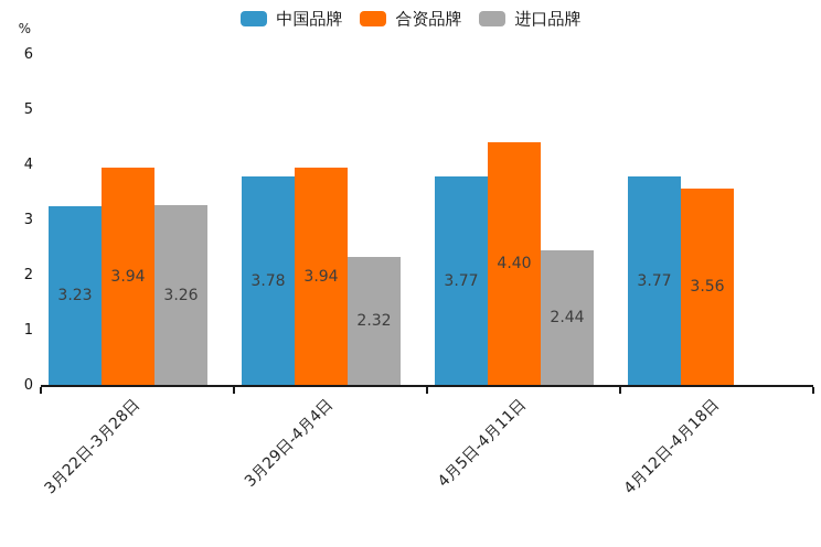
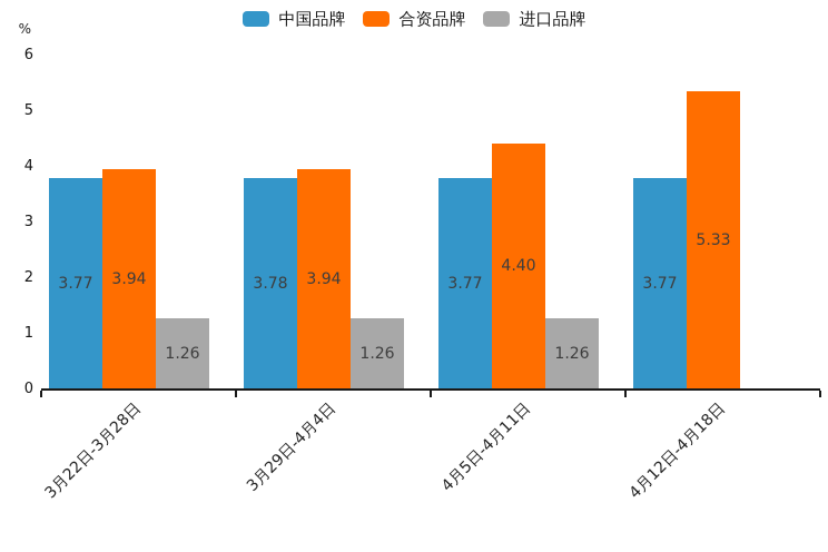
中国品牌/3月22日-3月28日: 3.23 -> 3.77
进口品牌/3月22日-3月28日: 3.26 -> 1.26
进口品牌/3月29日-4月4日: 2.32 -> 1.26
进口品牌/4月5日-4月11日: 2.44 -> 1.26
合资品牌/4月12日-4月18日: 3.56 -> 5.33
